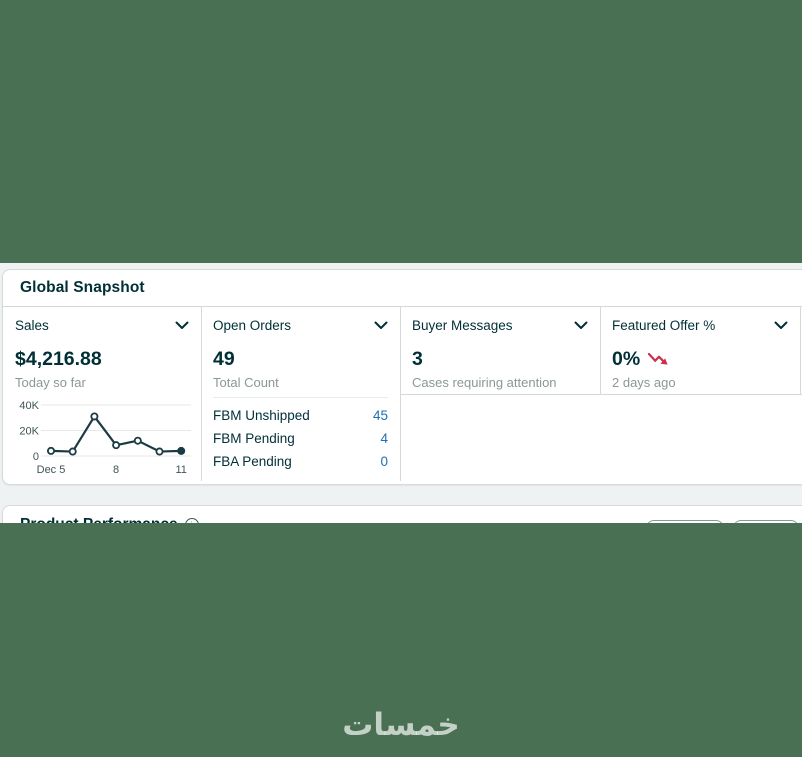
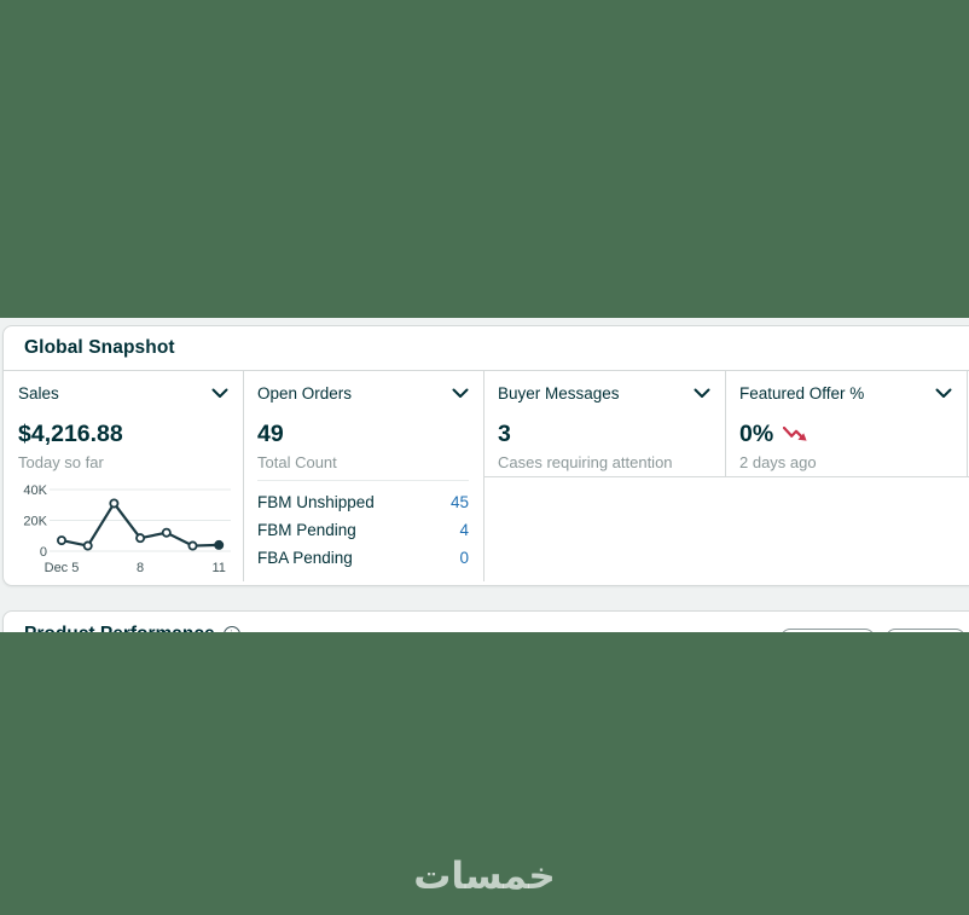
Dec 5: 4K -> 7K
